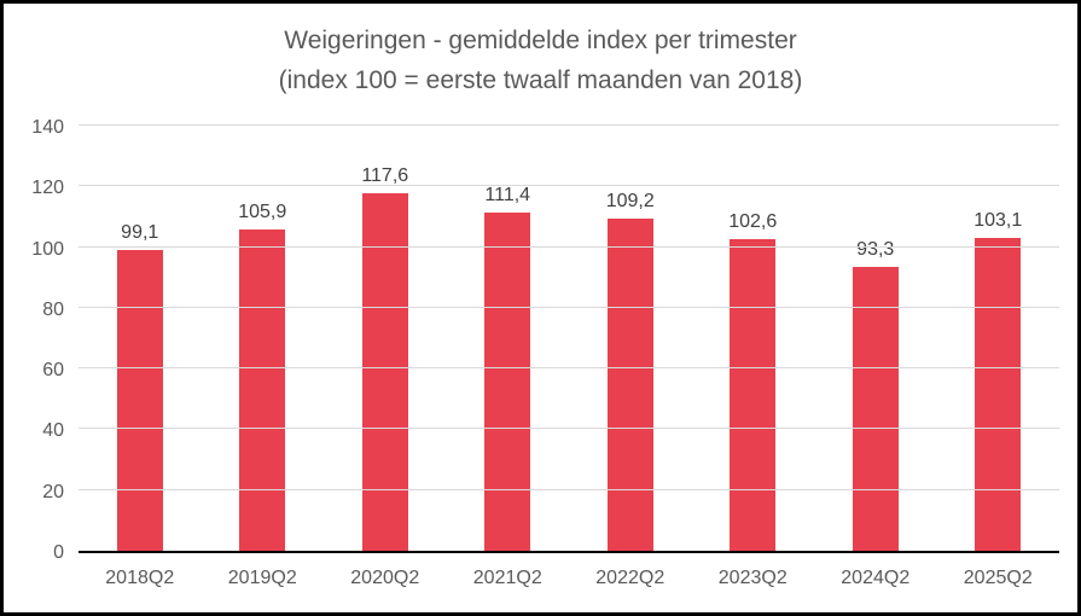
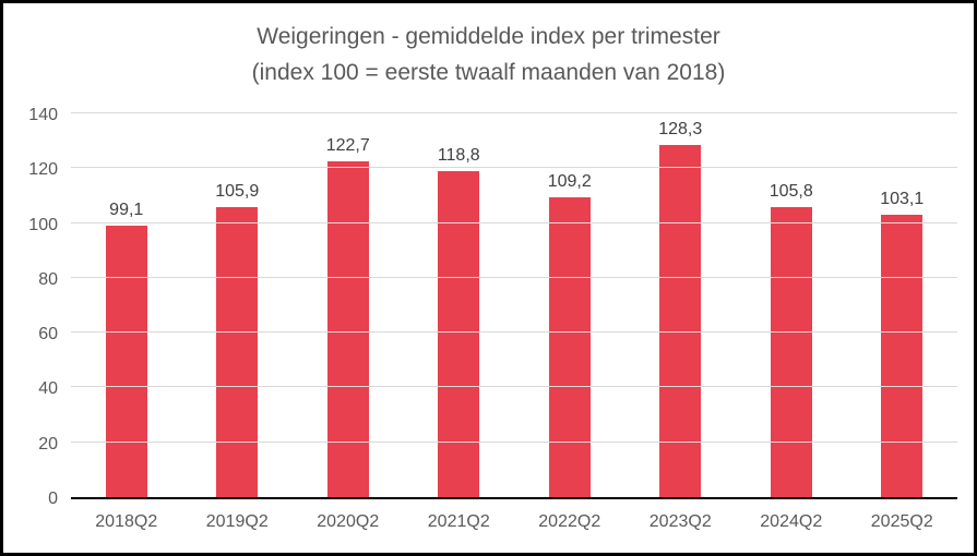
2020Q2: 117,6 -> 122,7
2021Q2: 111,4 -> 118,8
2023Q2: 102,6 -> 128,3
2024Q2: 93,3 -> 105,8
